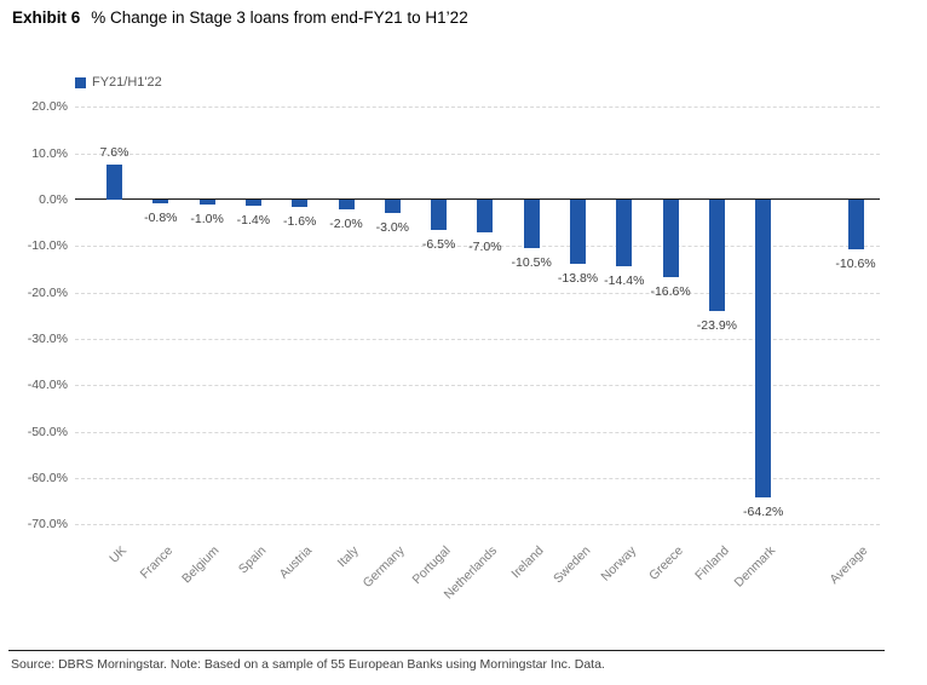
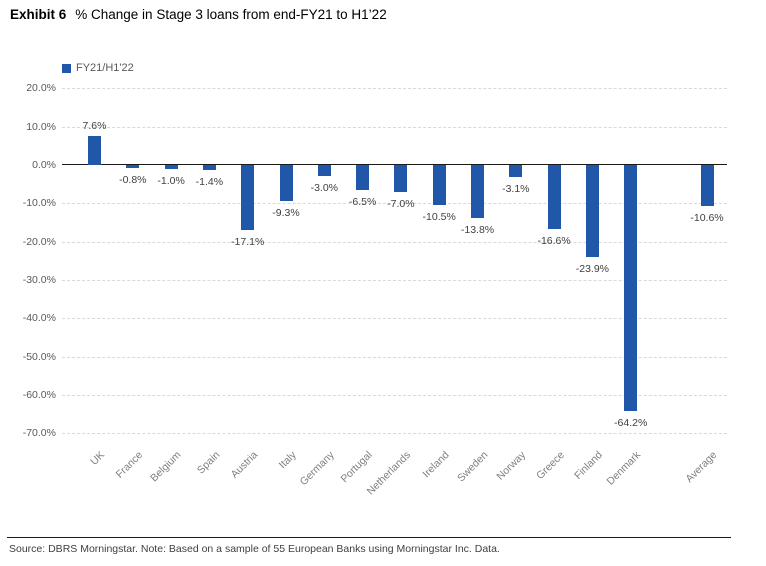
Austria: -1.6% -> -17.1%
Italy: -2.0% -> -9.3%
Norway: -14.4% -> -3.1%
